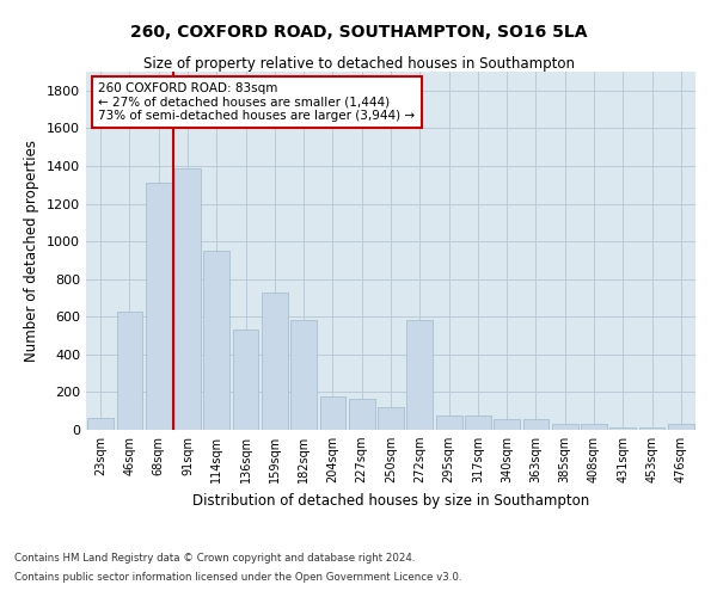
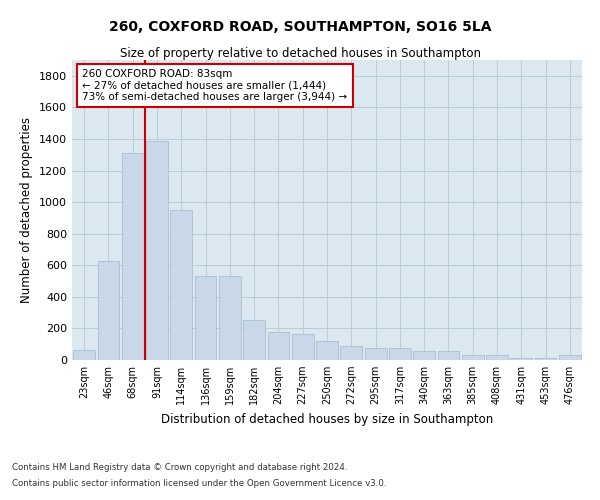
159sqm: 730 -> 530
182sqm: 580 -> 260
272sqm: 580 -> 90
